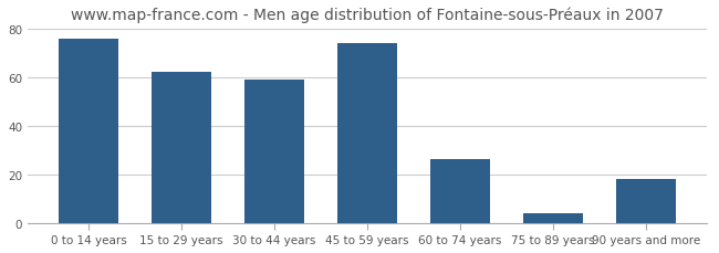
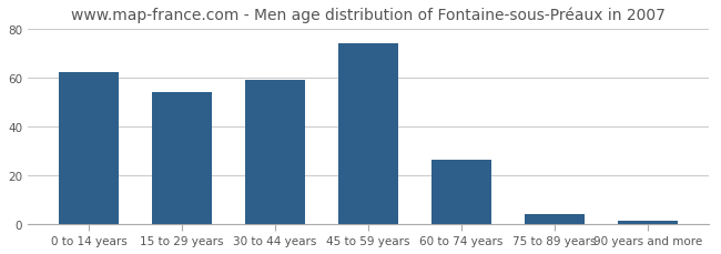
0 to 14 years: 76 -> 62
15 to 29 years: 62 -> 54
90 years and more: 18 -> 1
